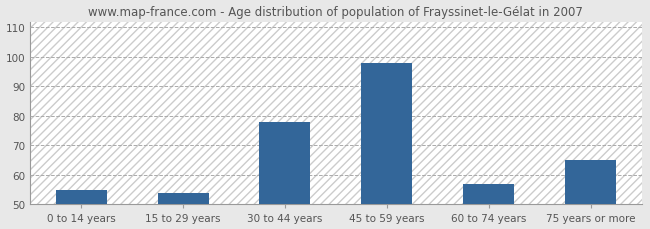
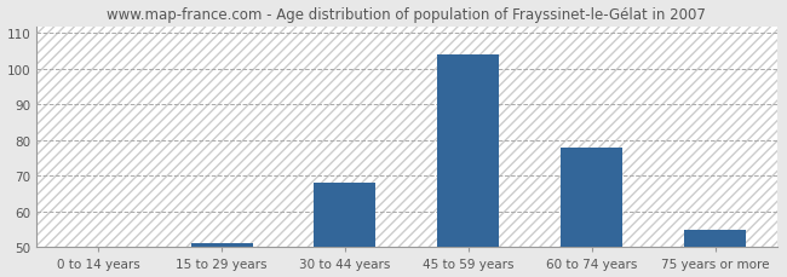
0 to 14 years: 55 -> 50
15 to 29 years: 54 -> 51
30 to 44 years: 78 -> 68
45 to 59 years: 98 -> 104
60 to 74 years: 57 -> 78
75 years or more: 65 -> 55
